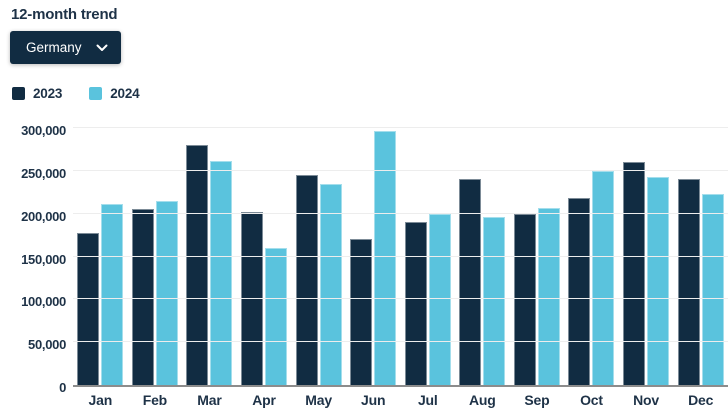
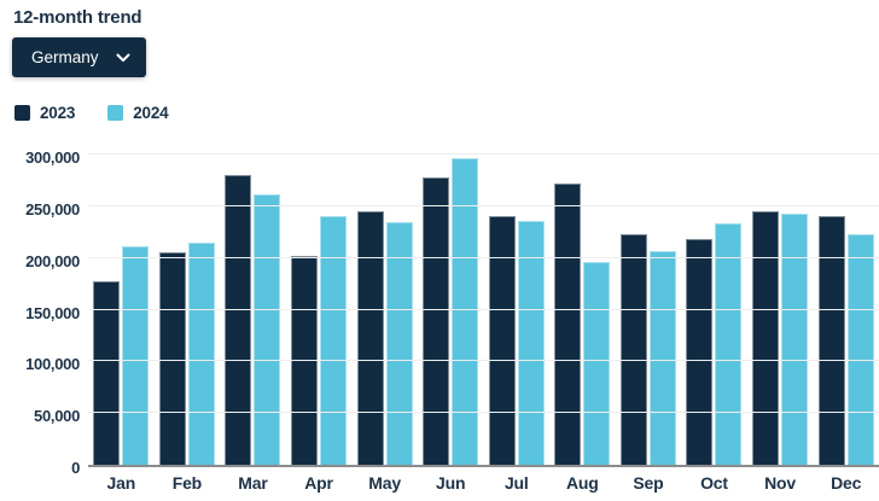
2024/Apr: 160000 -> 240000
2023/Jun: 170000 -> 280000
2023/Jul: 190000 -> 240000
2024/Jul: 200000 -> 240000
2023/Aug: 240000 -> 270000
2023/Sep: 200000 -> 220000
2024/Oct: 250000 -> 230000
2023/Nov: 260000 -> 240000
